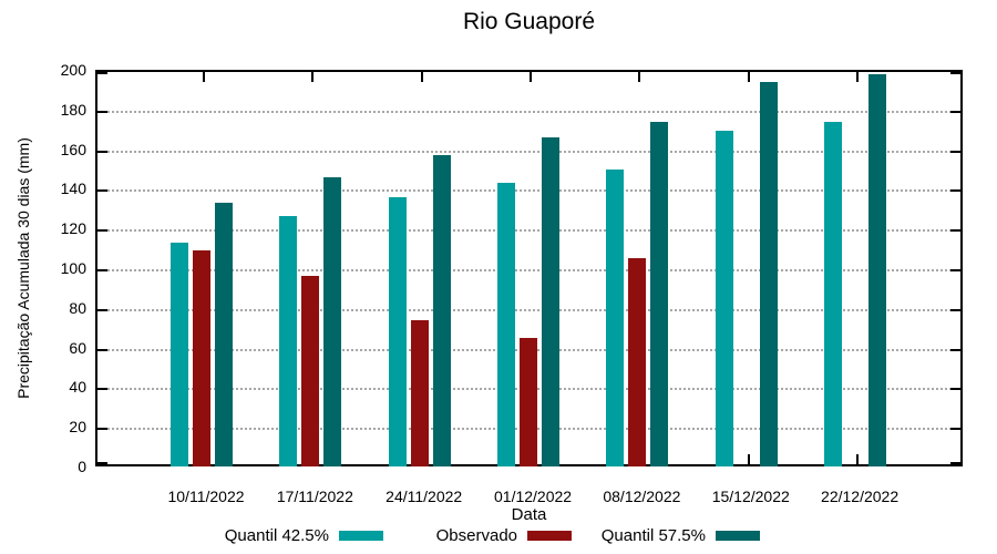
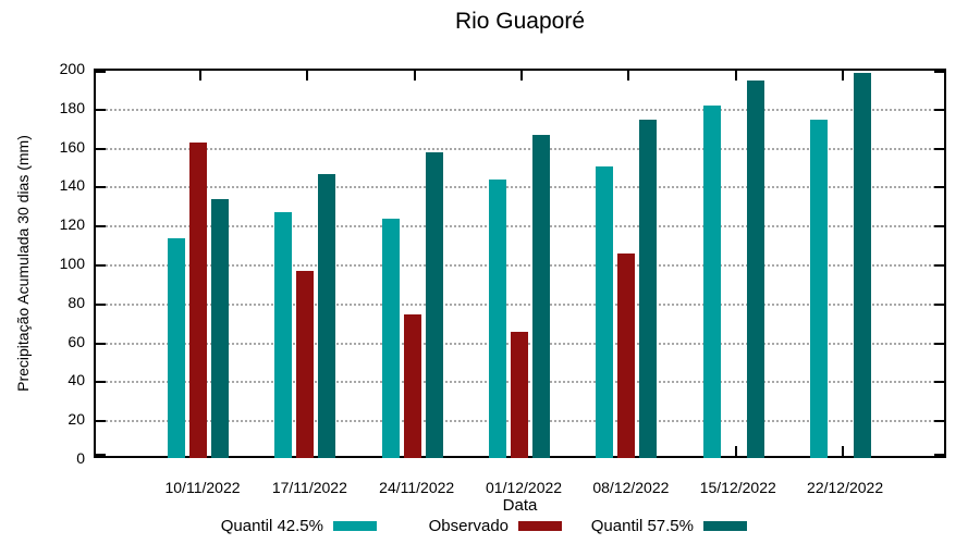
Observado/10/11/2022: 109 -> 162
Quantil 42.5%/24/11/2022: 136 -> 123
Quantil 42.5%/15/12/2022: 169 -> 181
